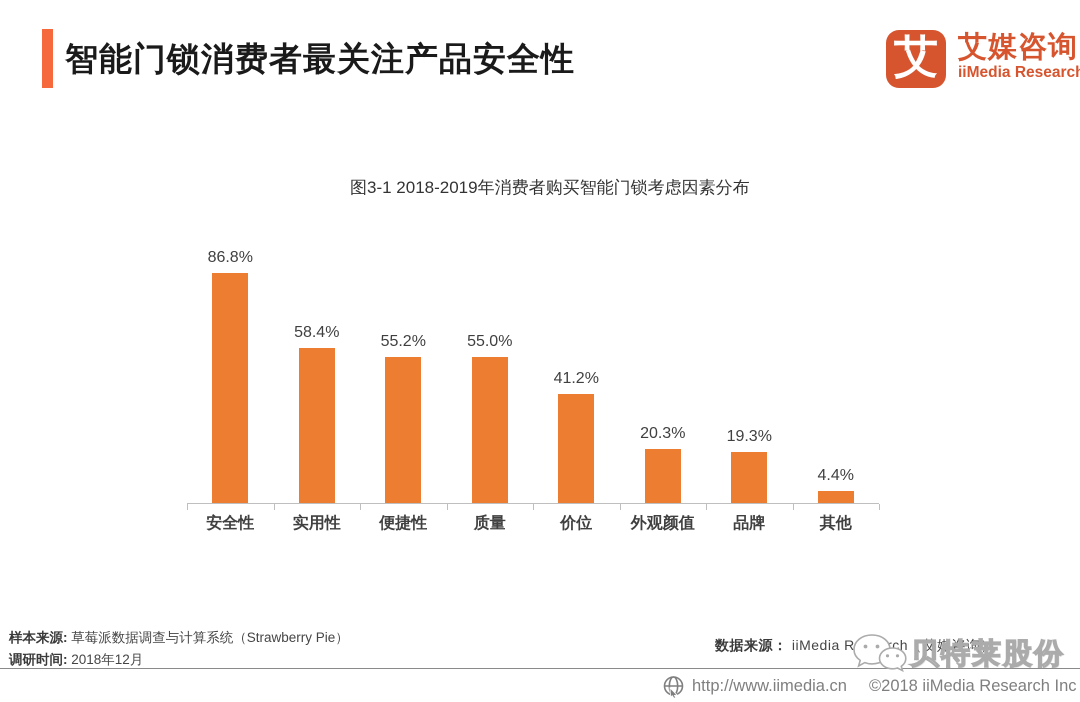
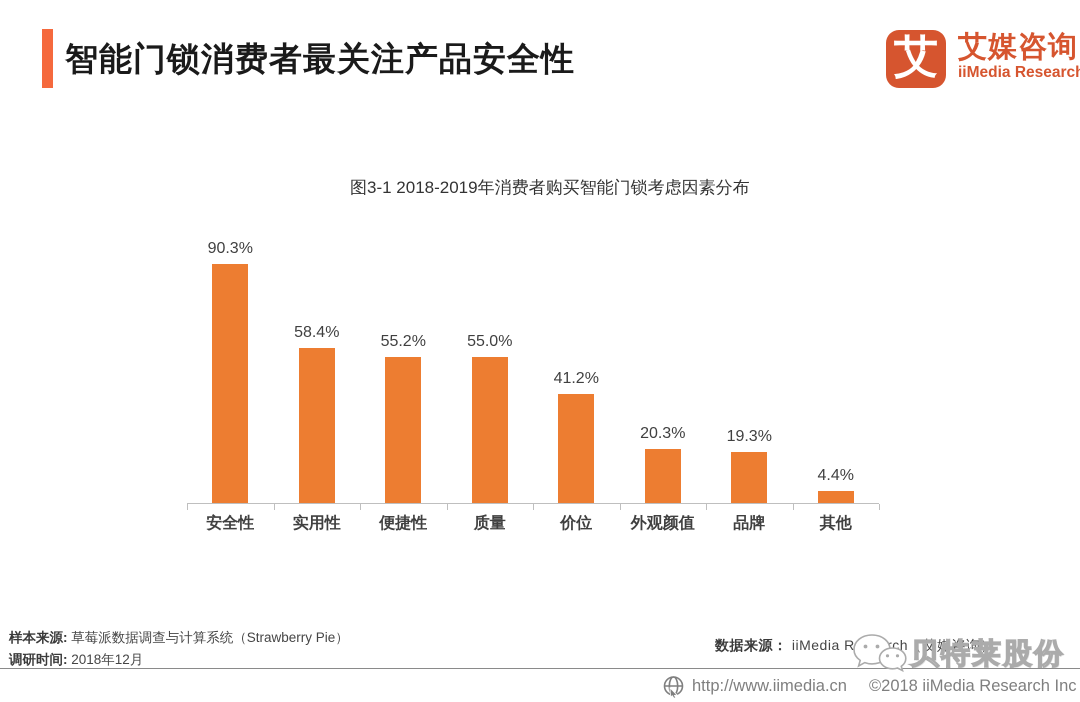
安全性: 86.8% -> 90.3%
